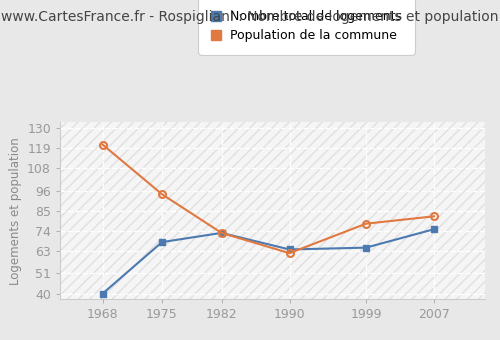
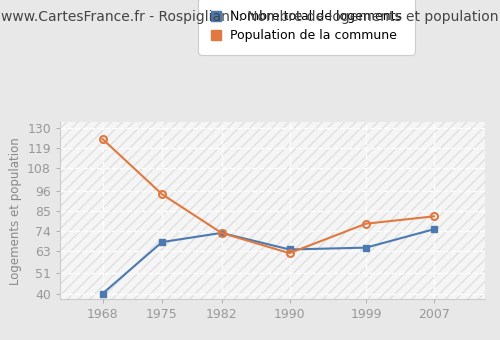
Population de la commune/1968: 121 -> 124
